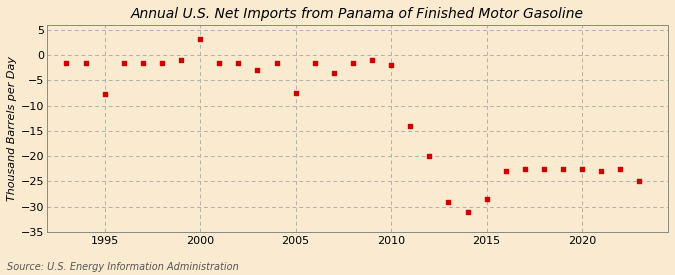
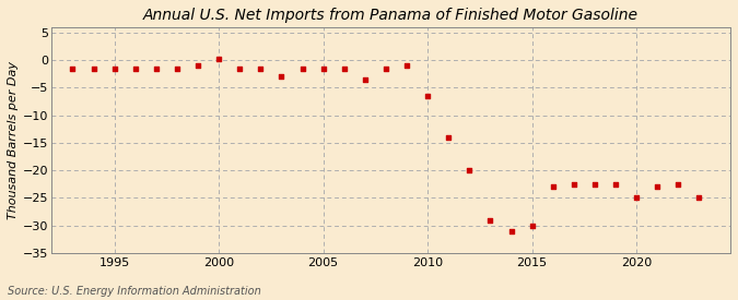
1995: -7.6 -> -1.5
2000: 3.2 -> 0.2
2005: -7.4 -> -1.5
2010: -2.0 -> -6.5
2015: -28.4 -> -30.0
2020: -22.6 -> -25.0
